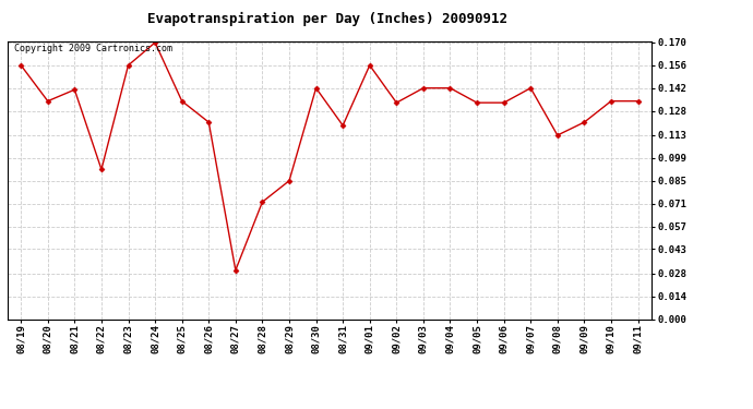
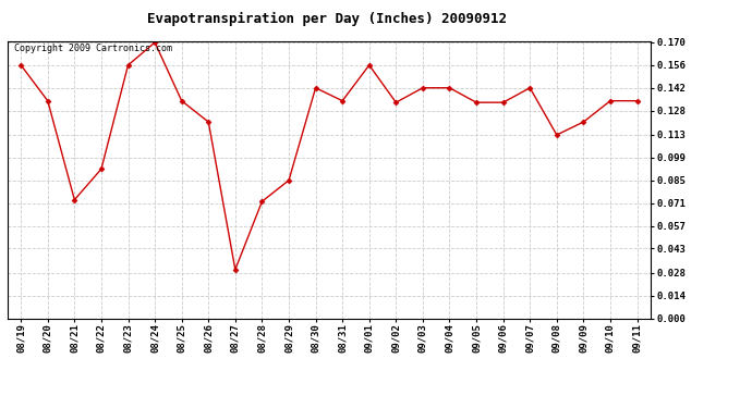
08/21: 0.141 -> 0.073
08/31: 0.119 -> 0.134
